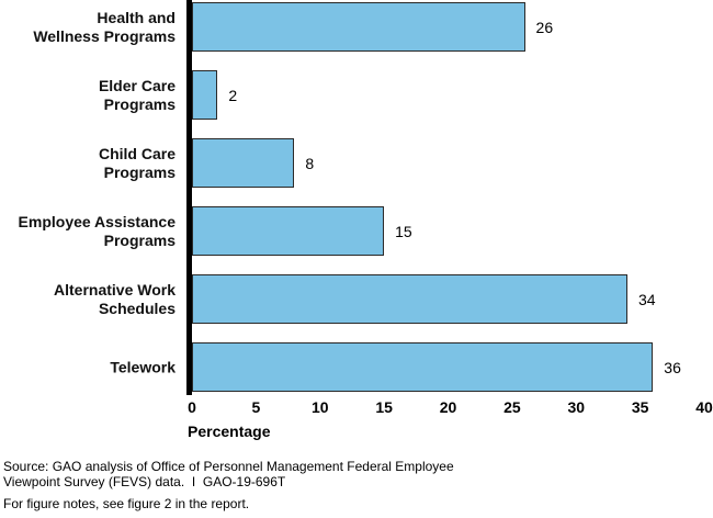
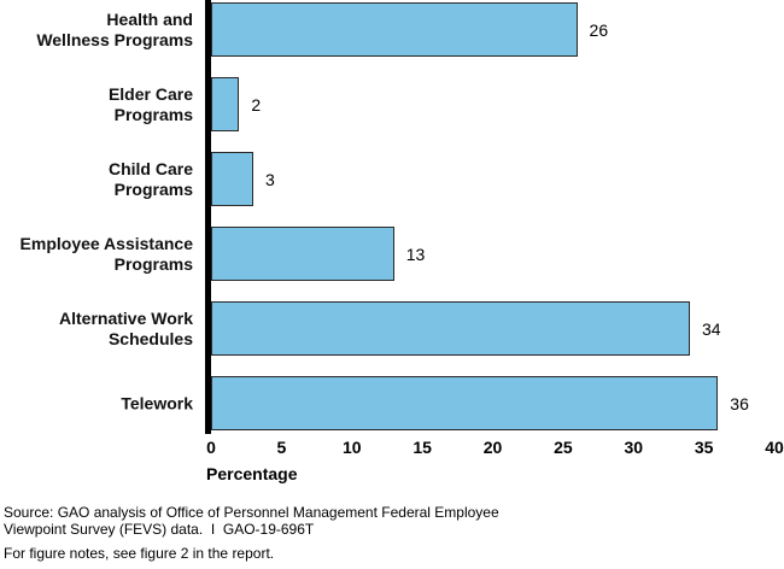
Child Care Programs: 8 -> 3
Employee Assistance Programs: 15 -> 13
